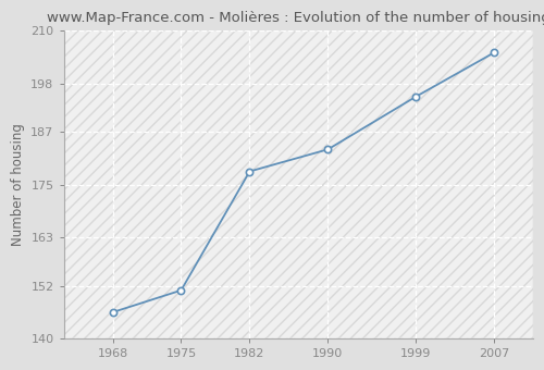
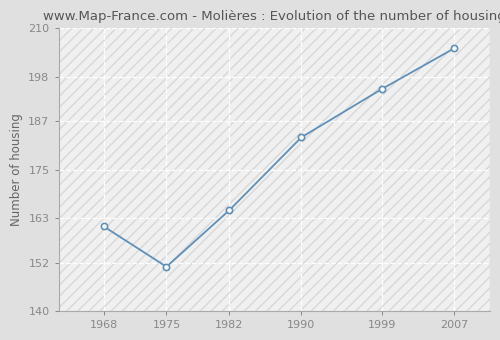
1968: 146 -> 161
1982: 178 -> 165
